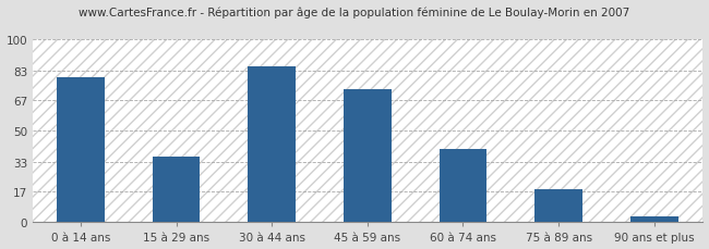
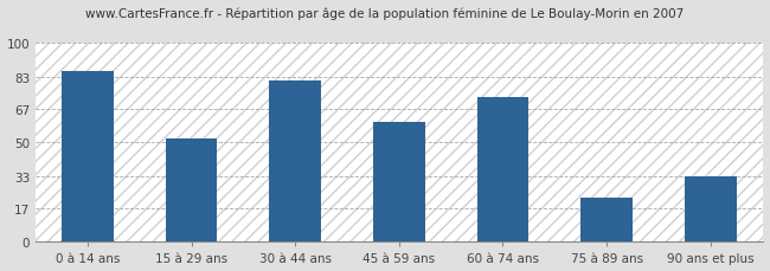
0 à 14 ans: 79 -> 86
15 à 29 ans: 36 -> 52
30 à 44 ans: 85 -> 81
45 à 59 ans: 73 -> 60
60 à 74 ans: 40 -> 73
75 à 89 ans: 18 -> 22
90 ans et plus: 3 -> 33
